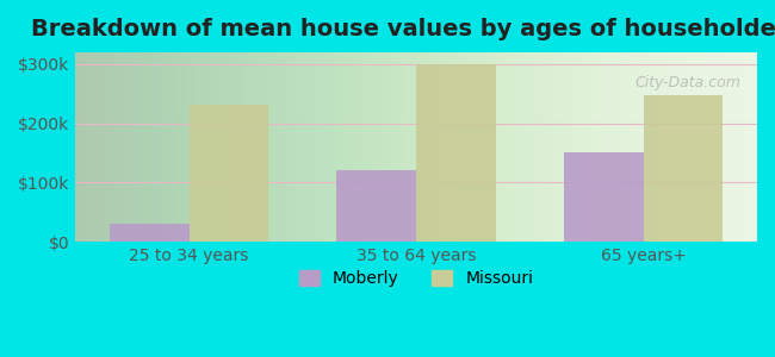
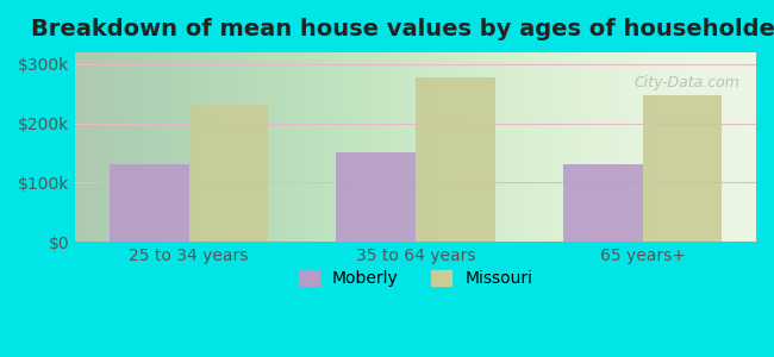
Moberly/25 to 34 years: $30k -> $130k
Moberly/35 to 64 years: $120k -> $150k
Missouri/35 to 64 years: $300k -> $278k
Moberly/65 years+: $150k -> $130k
